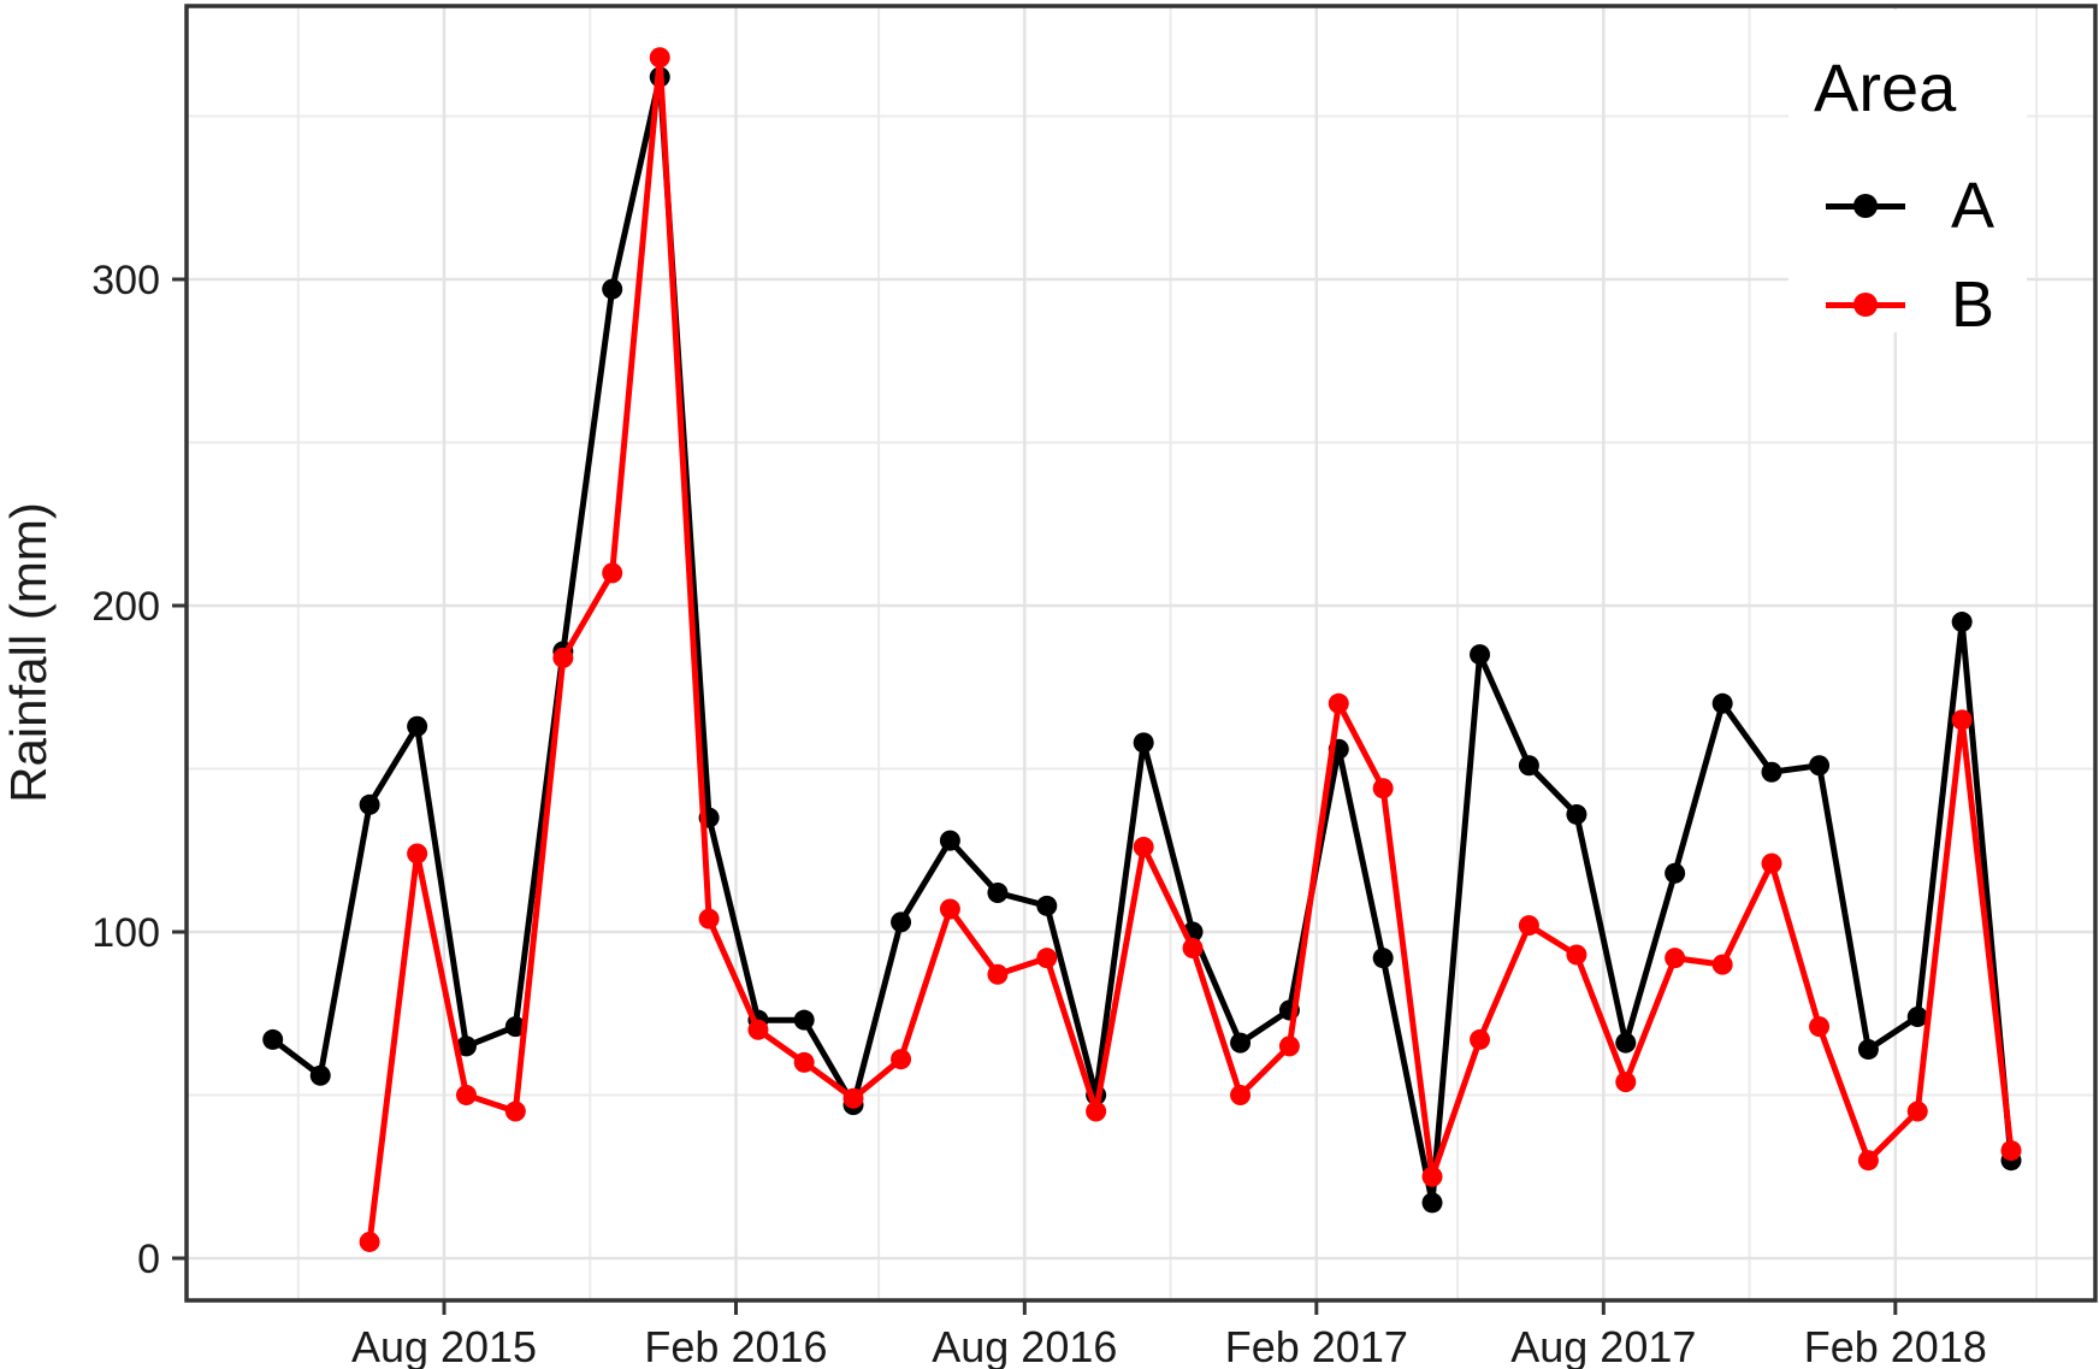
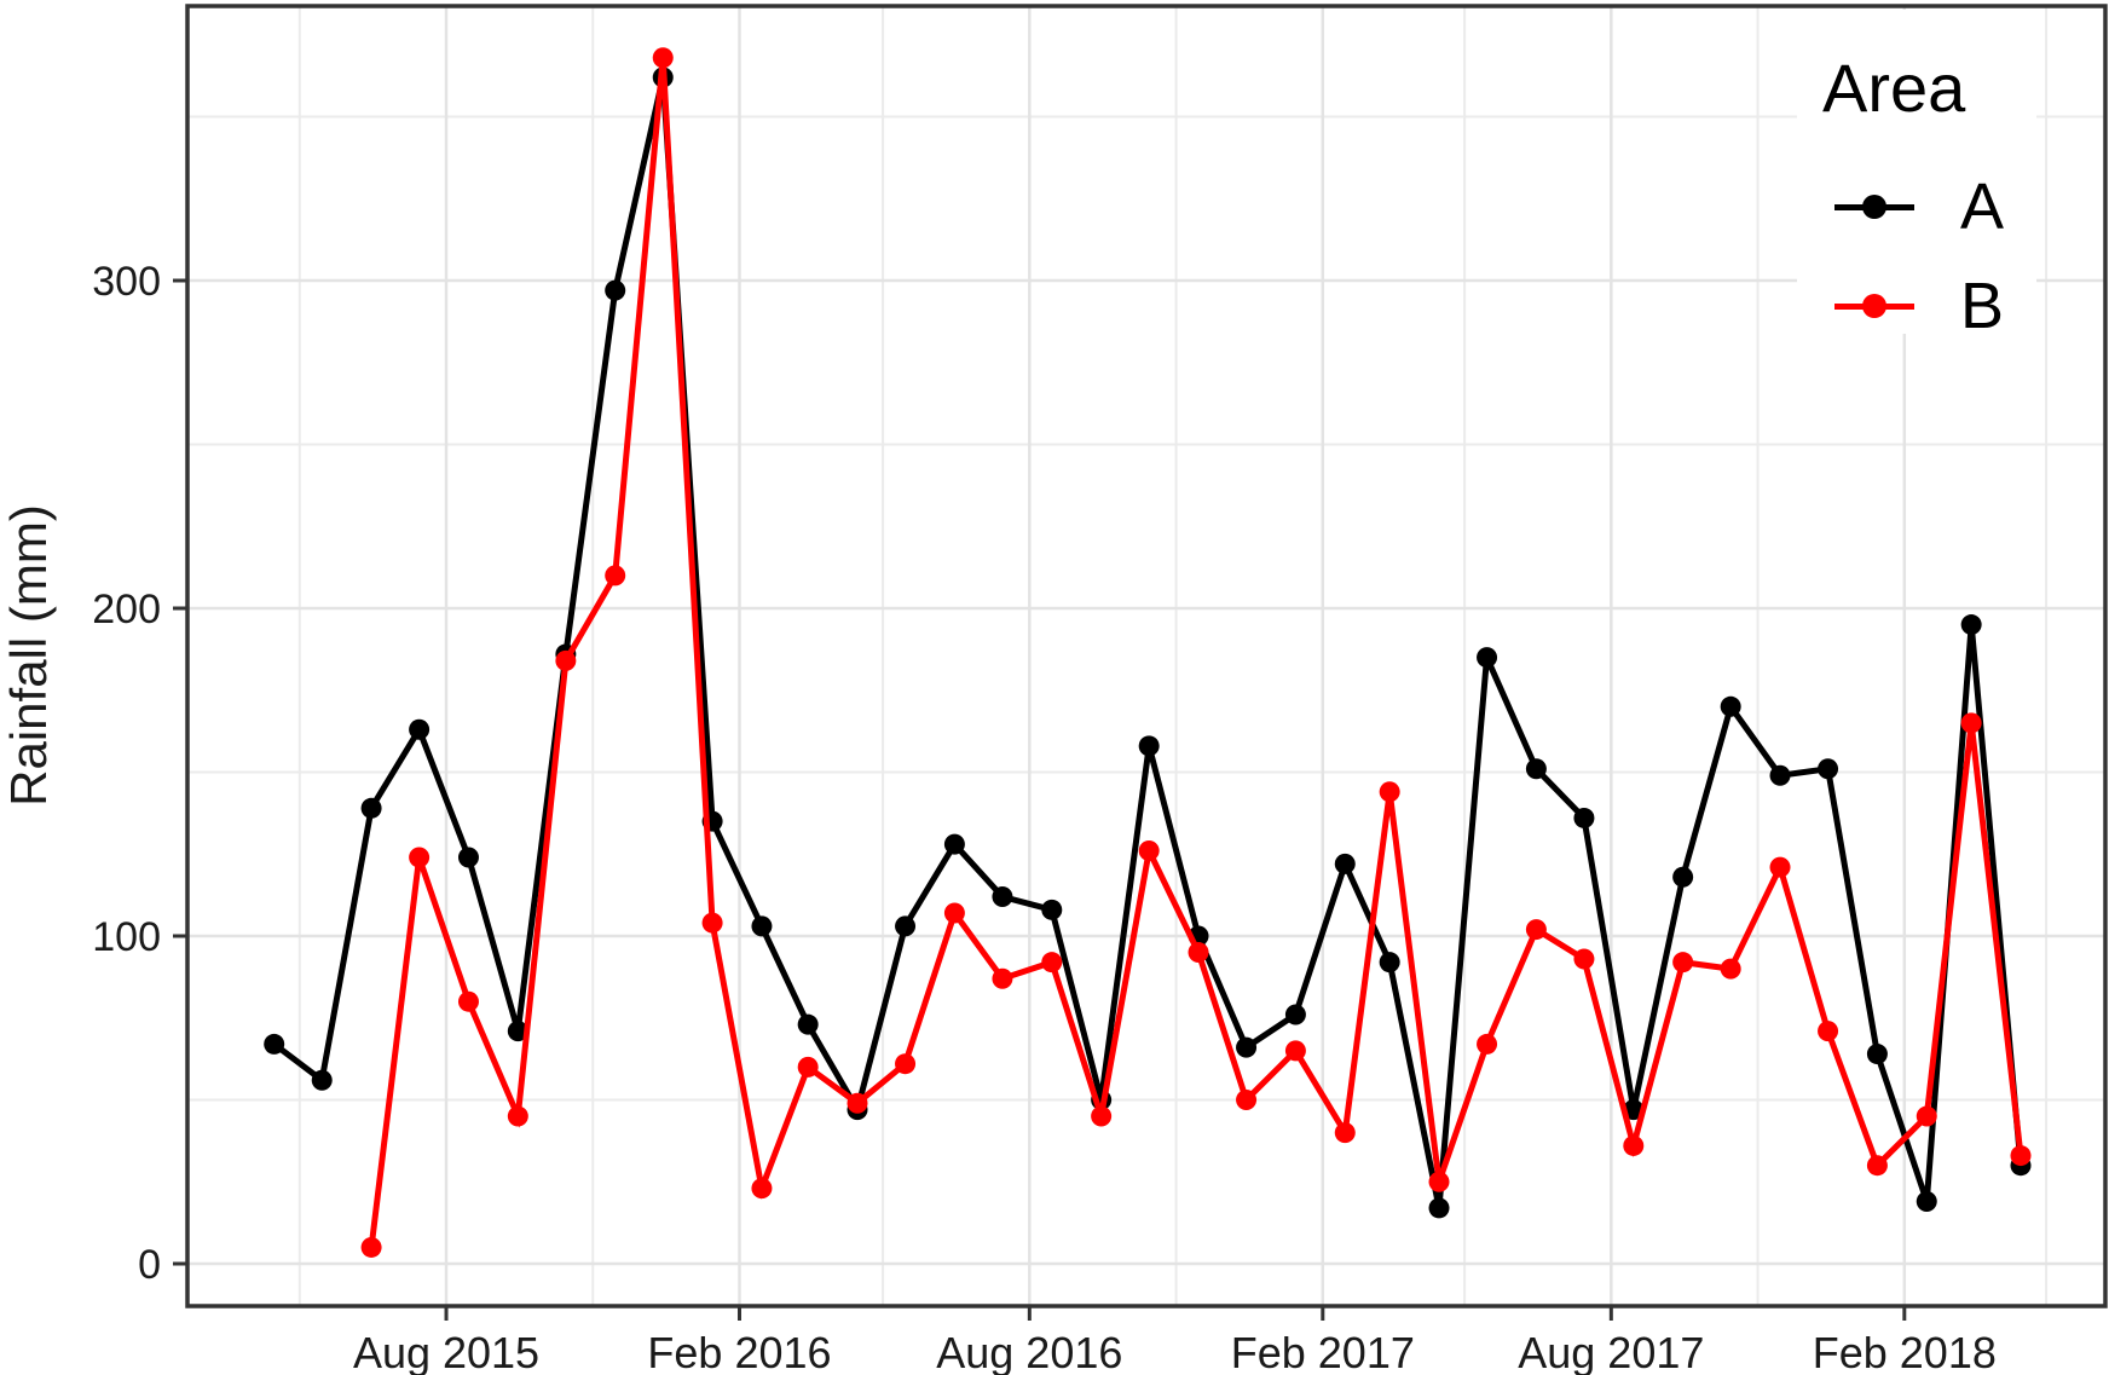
A/Aug 2015: 65 -> 124
B/Aug 2015: 50 -> 80
A/Feb 2016: 73 -> 103
B/Feb 2016: 70 -> 23
A/Feb 2017: 156 -> 122
B/Feb 2017: 170 -> 40
A/Aug 2017: 66 -> 47
B/Aug 2017: 54 -> 36
A/Feb 2018: 74 -> 19
